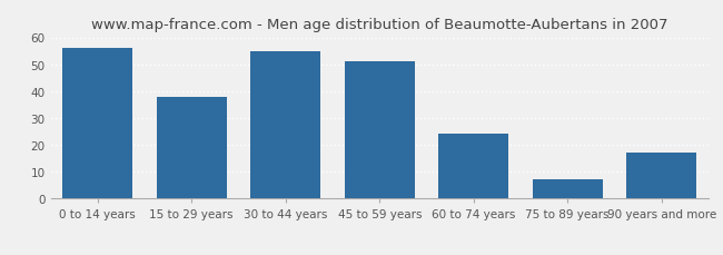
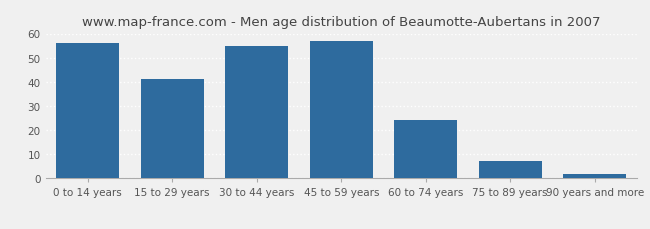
15 to 29 years: 38 -> 41
45 to 59 years: 51 -> 57
90 years and more: 17 -> 2
